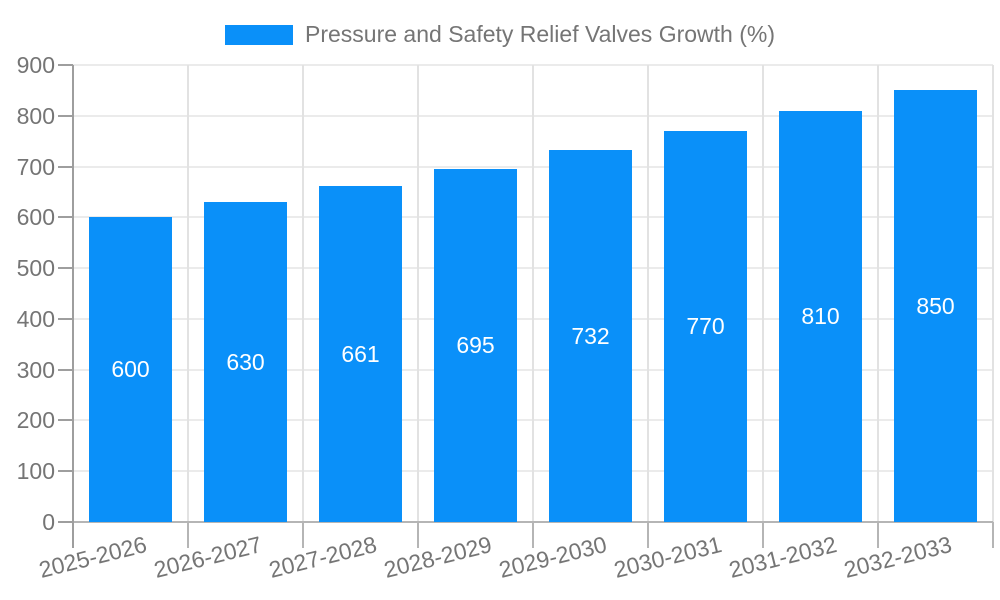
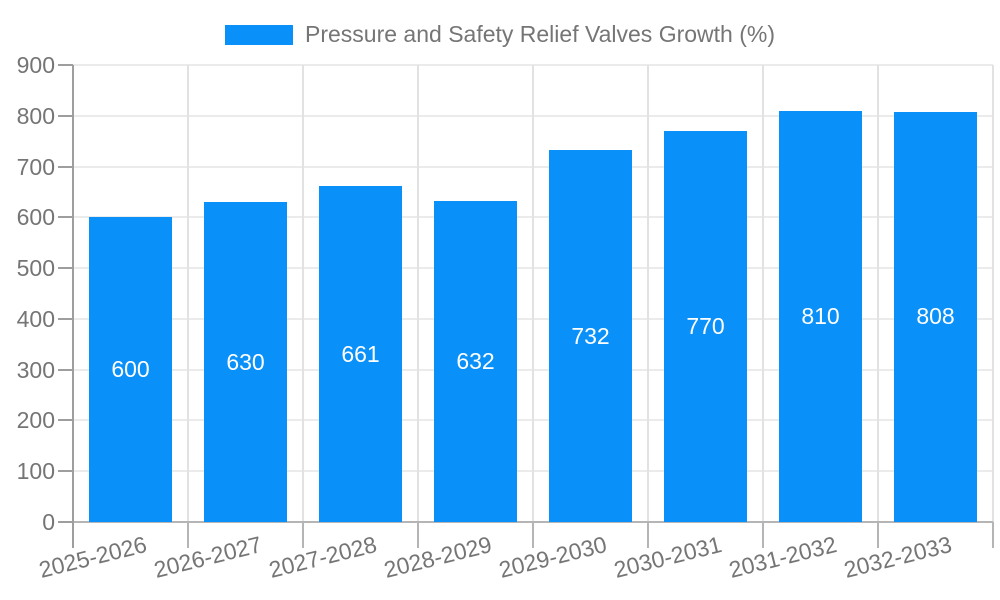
2028-2029: 695 -> 632
2032-2033: 850 -> 808
